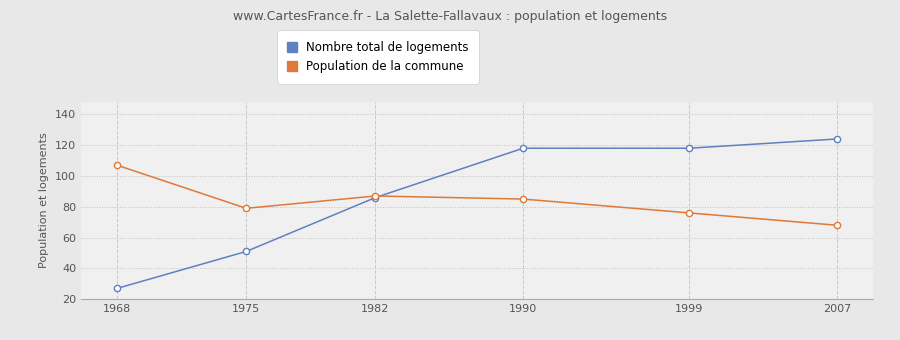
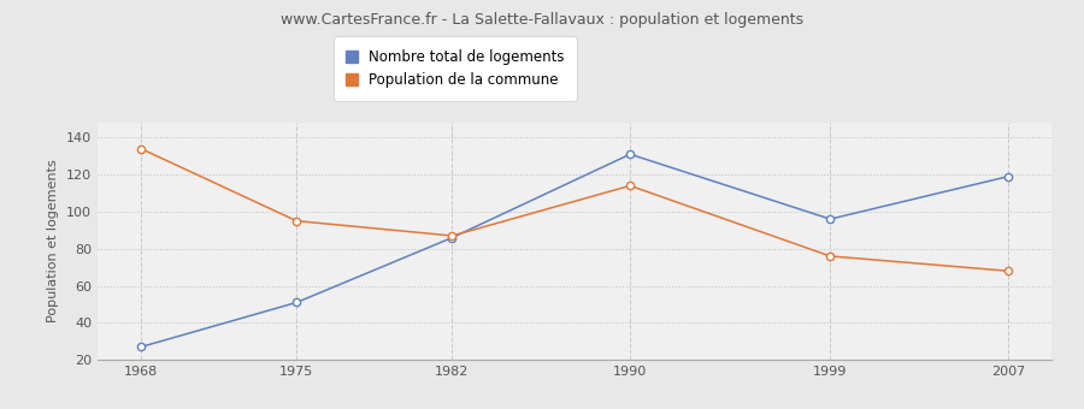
Population de la commune/1968: 107 -> 134
Population de la commune/1975: 79 -> 95
Nombre total de logements/1990: 118 -> 131
Population de la commune/1990: 85 -> 114
Nombre total de logements/1999: 118 -> 96
Nombre total de logements/2007: 124 -> 119
